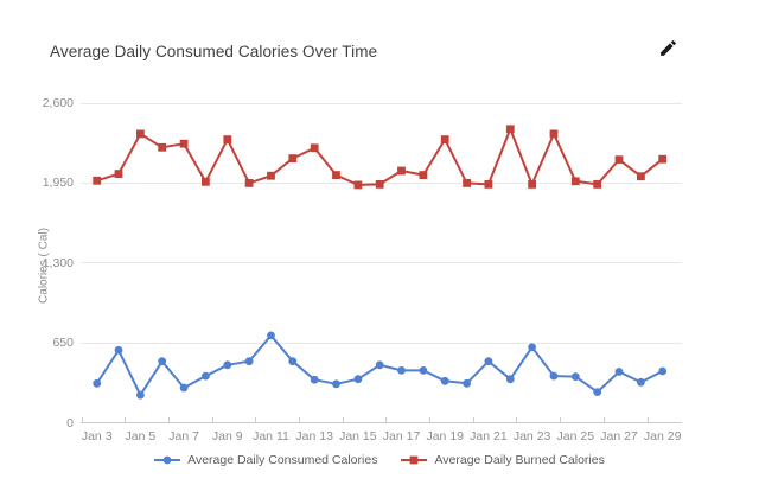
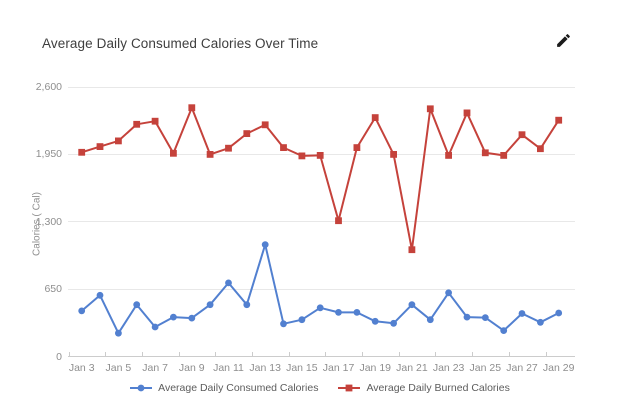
Average Daily Consumed Calories/Jan 3: 320 -> 440
Average Daily Burned Calories/Jan 5: 2350 -> 2080
Average Daily Consumed Calories/Jan 9: 470 -> 370
Average Daily Burned Calories/Jan 9: 2300 -> 2400
Average Daily Consumed Calories/Jan 13: 350 -> 1080
Average Daily Burned Calories/Jan 17: 2050 -> 1310
Average Daily Burned Calories/Jan 21: 1940 -> 1030
Average Daily Burned Calories/Jan 29: 2140 -> 2280
